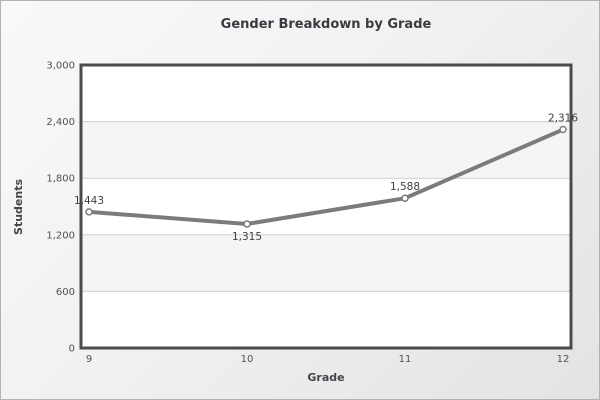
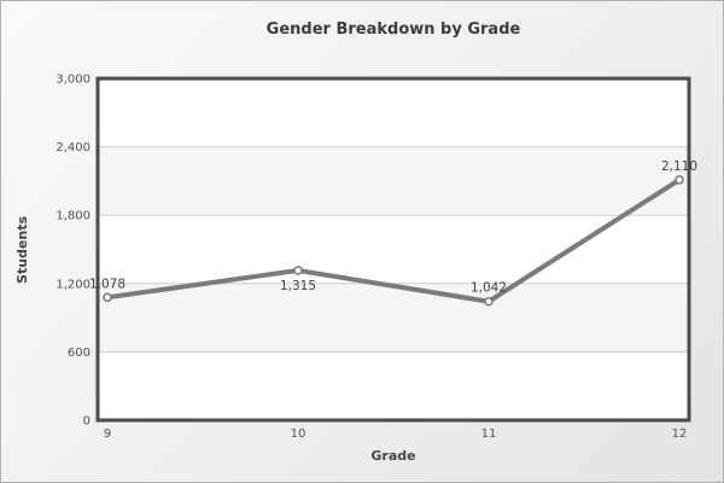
9: 1,443 -> 1,078
11: 1,588 -> 1,042
12: 2,316 -> 2,110
